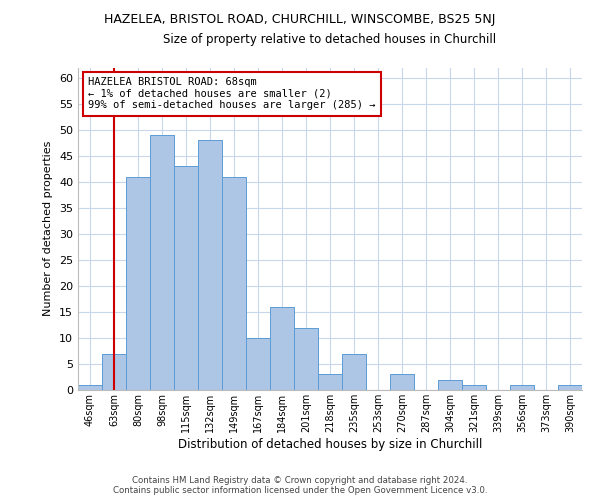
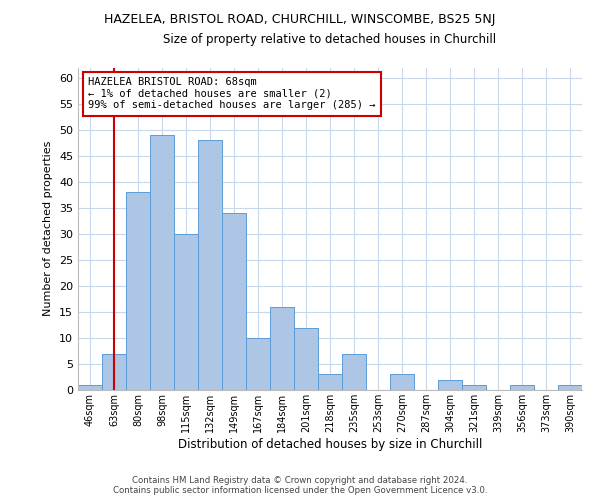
80sqm: 41 -> 38
115sqm: 43 -> 30
149sqm: 41 -> 34
